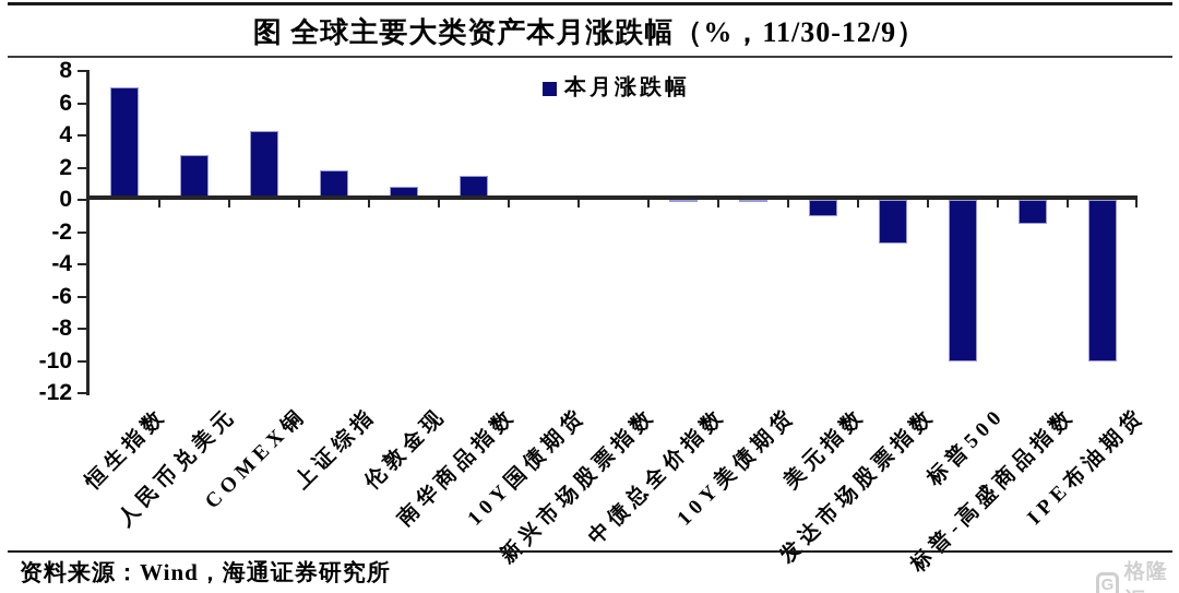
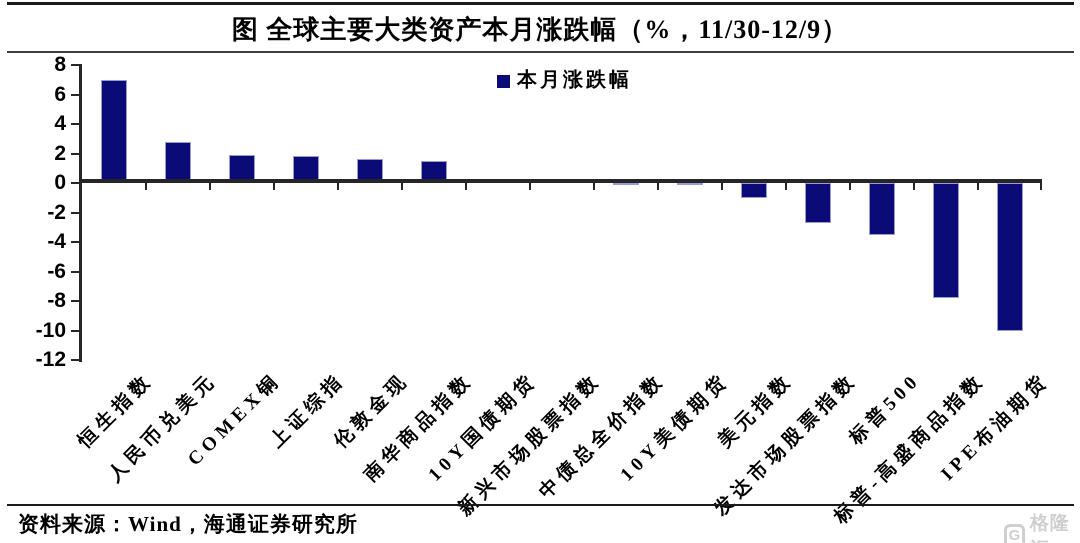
COMEX铜: 4.3 -> 1.9
伦敦金现: 0.8 -> 1.6
标普500: -10.0 -> -3.5
标普-高盛商品指数: -1.5 -> -7.8
